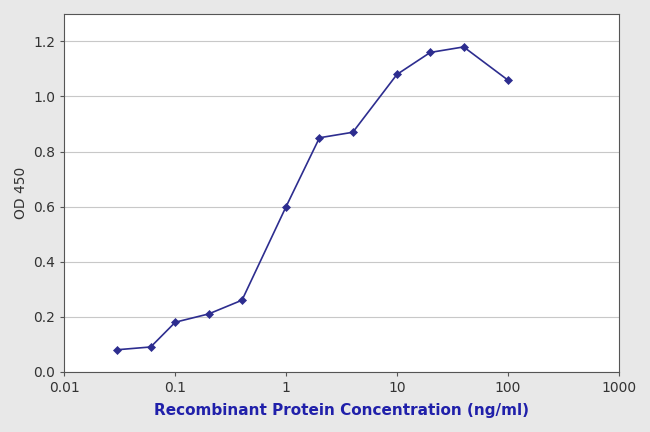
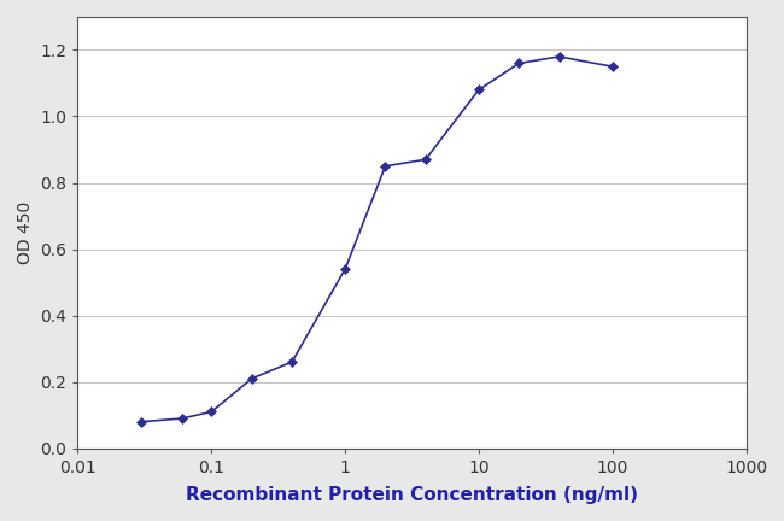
0.1: 0.18 -> 0.11
1: 0.60 -> 0.54
100: 1.06 -> 1.15
